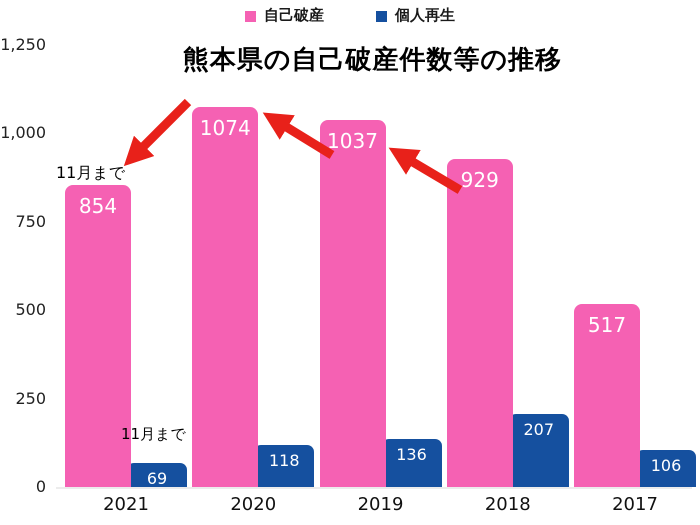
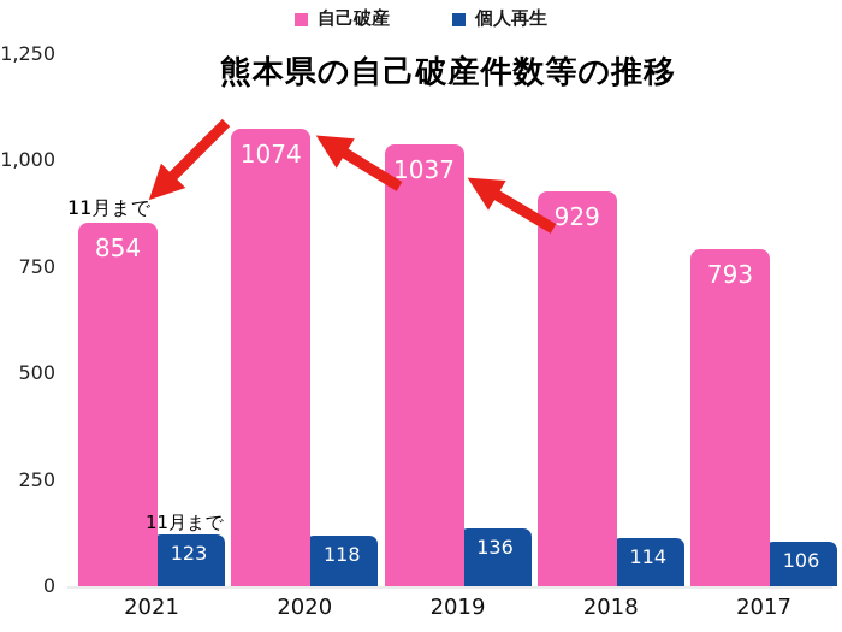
個人再生/2021: 69 -> 123
個人再生/2018: 207 -> 114
自己破産/2017: 517 -> 793
